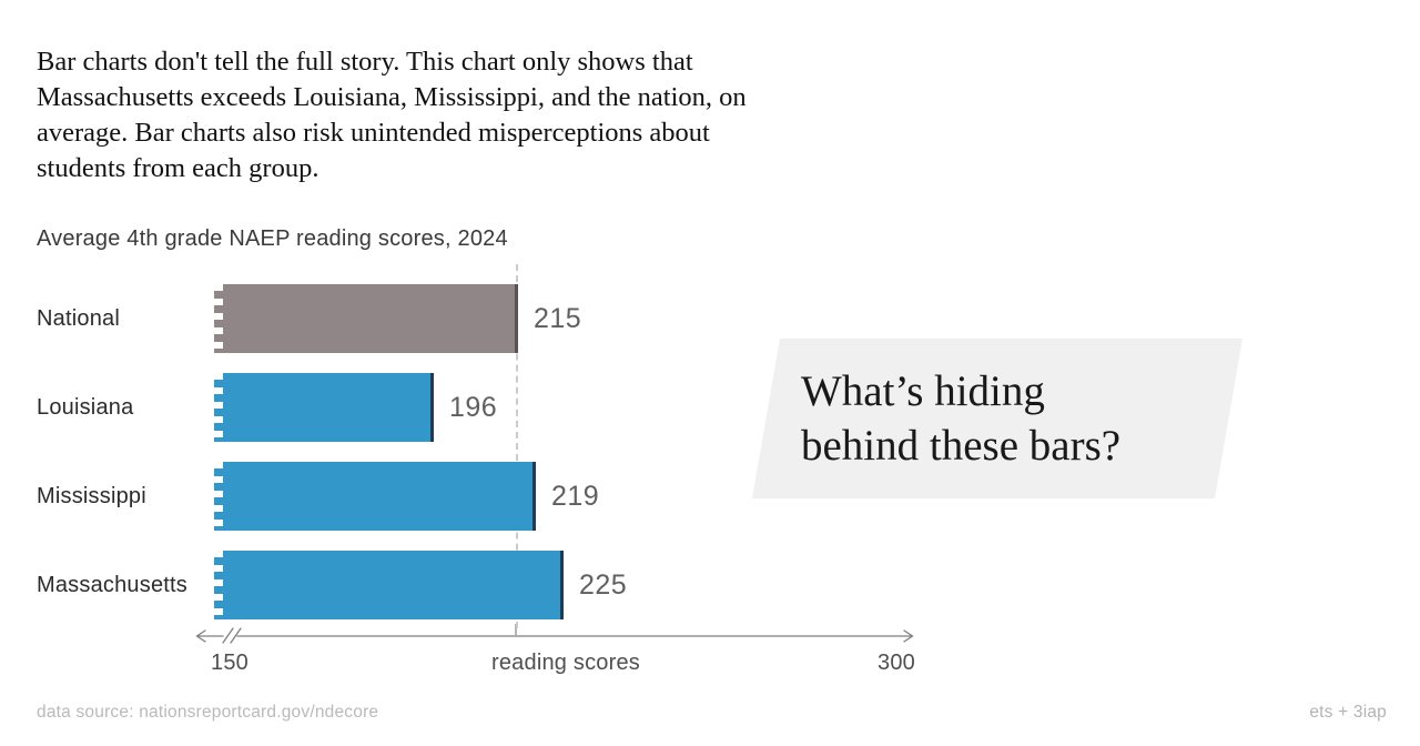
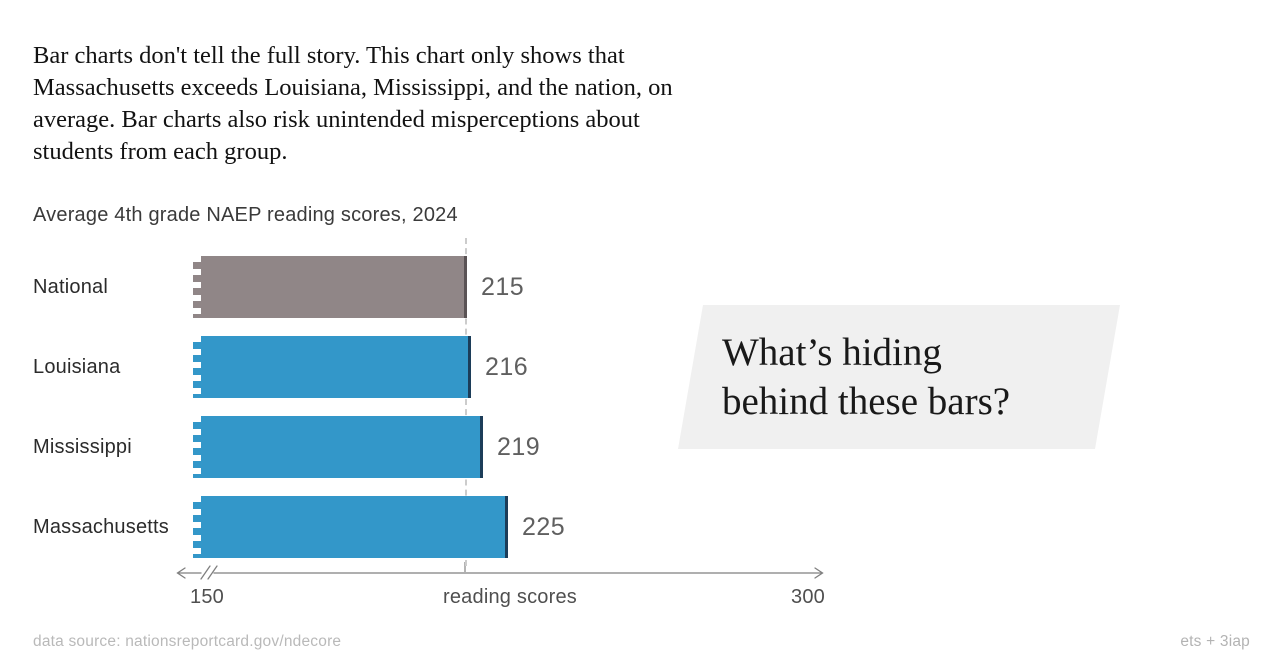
Louisiana: 196 -> 216
